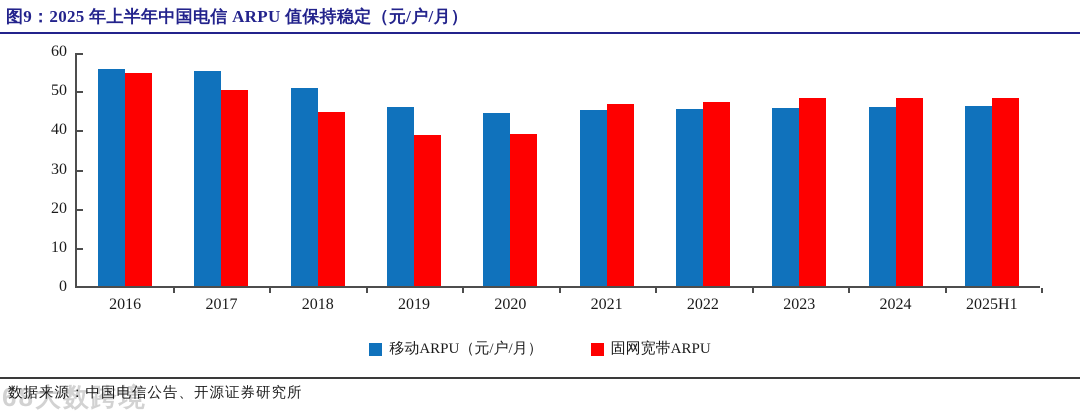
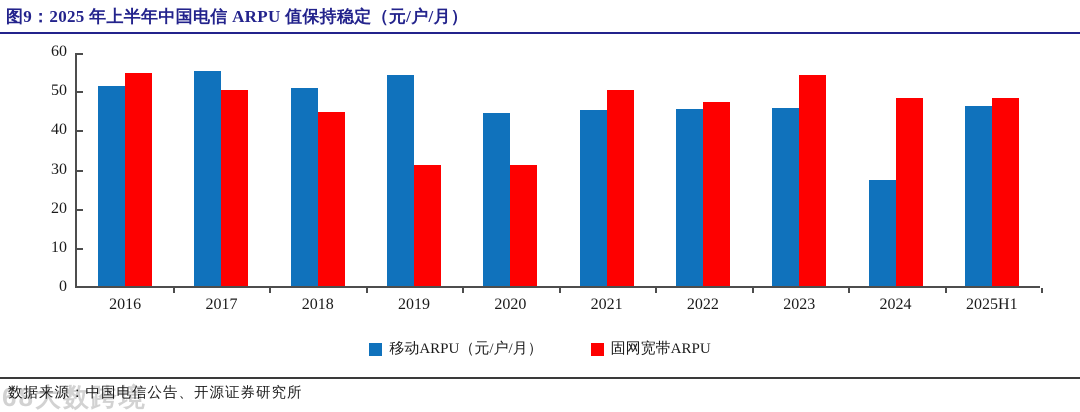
移动ARPU（元/户/月）/2016: 56 -> 51
移动ARPU（元/户/月）/2019: 46 -> 54
固网宽带ARPU/2019: 38 -> 31
固网宽带ARPU/2020: 39 -> 31
固网宽带ARPU/2021: 47 -> 50
固网宽带ARPU/2023: 48 -> 54
移动ARPU（元/户/月）/2024: 46 -> 27
